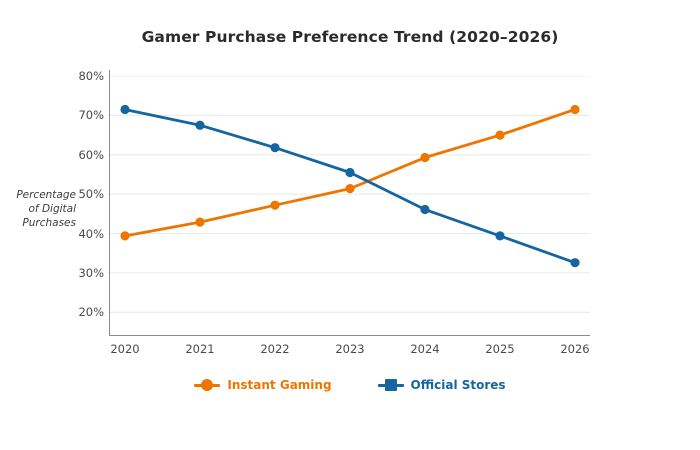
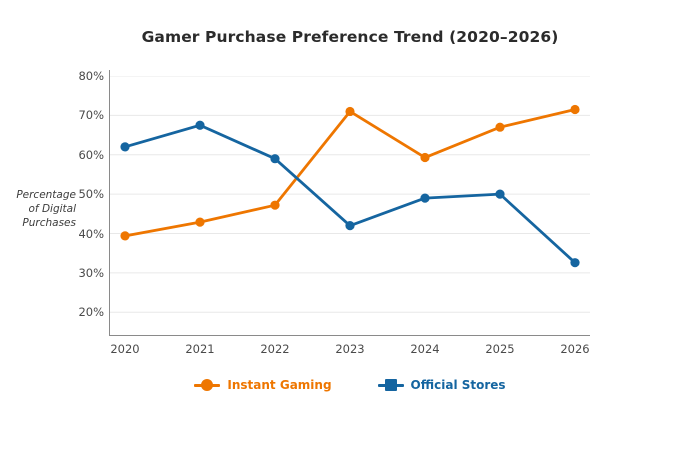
Official Stores/2020: 72% -> 62%
Official Stores/2022: 62% -> 59%
Instant Gaming/2023: 51% -> 71%
Official Stores/2023: 56% -> 42%
Official Stores/2024: 46% -> 49%
Instant Gaming/2025: 65% -> 67%
Official Stores/2025: 39% -> 50%
